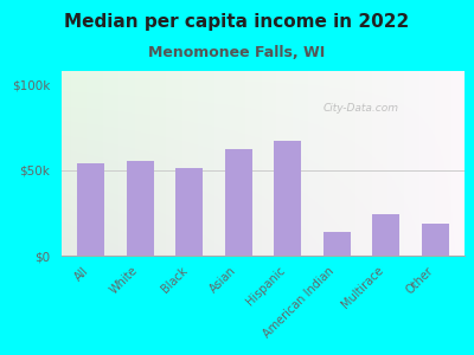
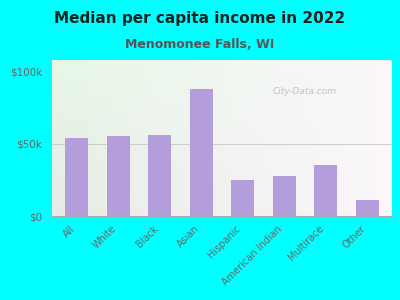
Black: $51k -> $56k
Asian: $62k -> $88k
Hispanic: $67k -> $25k
American Indian: $14k -> $28k
Multirace: $24k -> $35k
Other: $19k -> $11k
